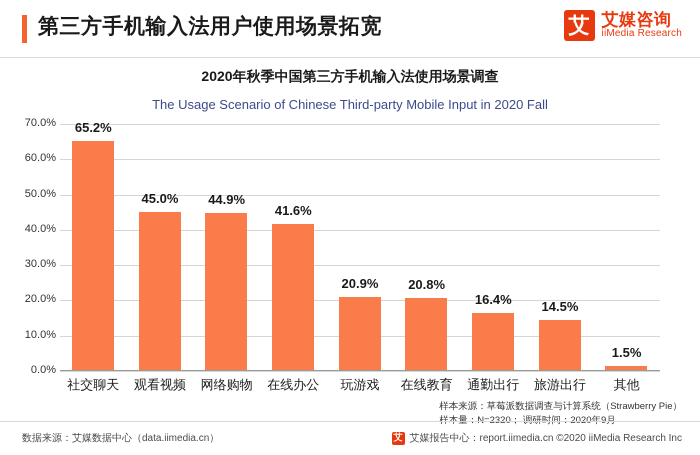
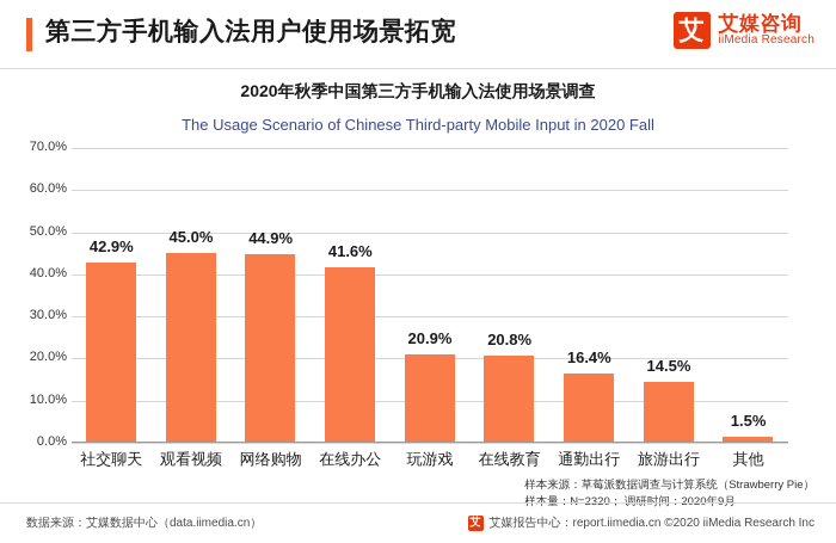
社交聊天: 65.2% -> 42.9%
